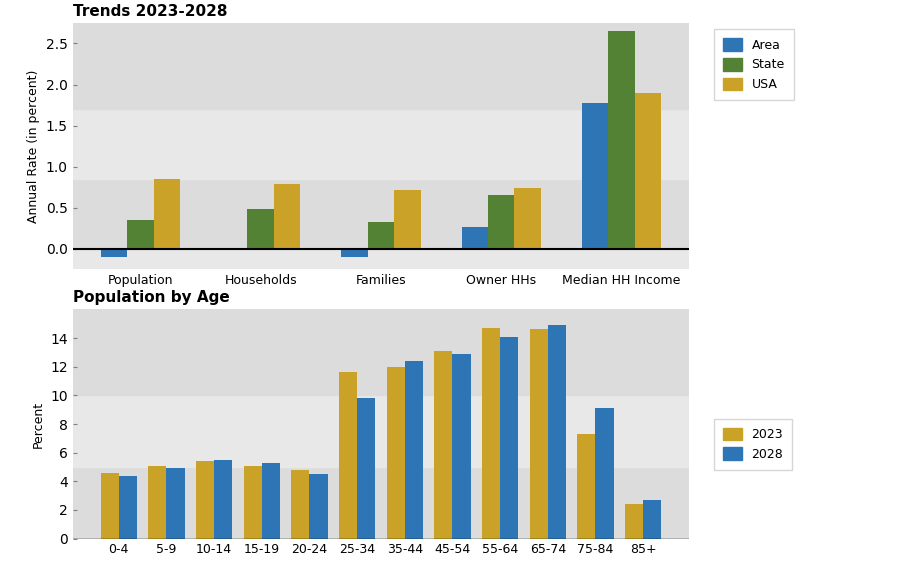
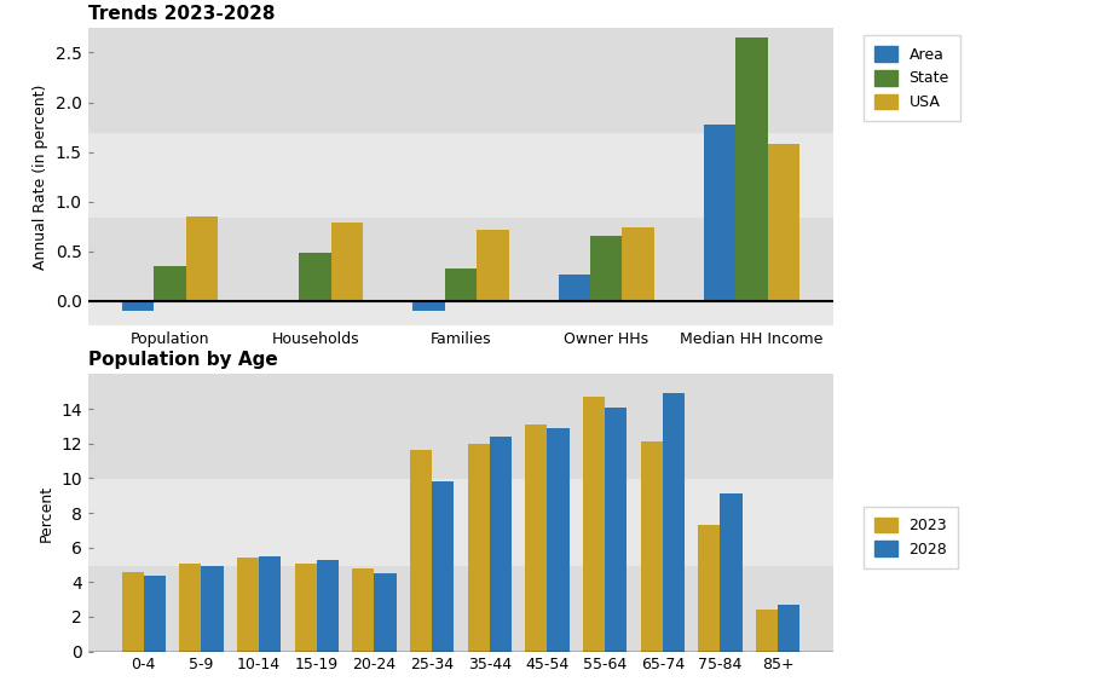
Trends 2023-2028/USA/Median HH Income: 1.90 -> 1.58
Population by Age/2023/65-74: 14.6 -> 12.1
